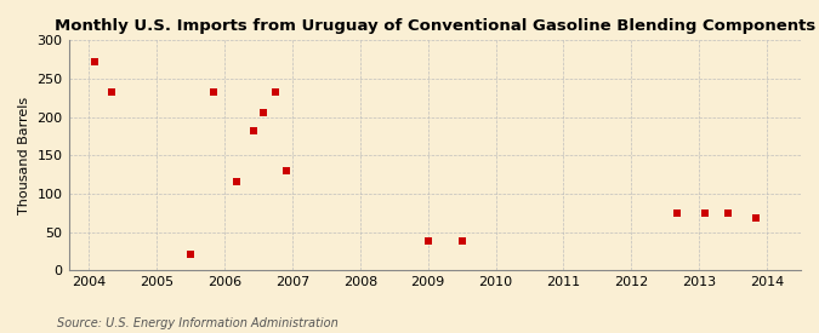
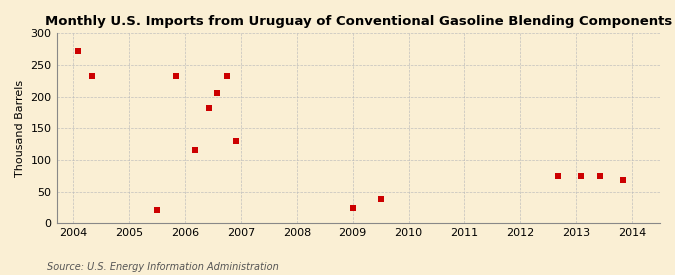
2009: 38 -> 24
